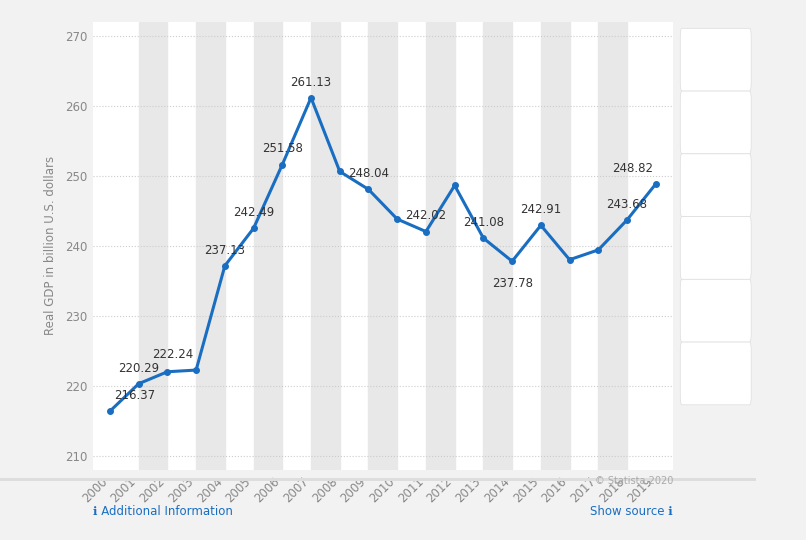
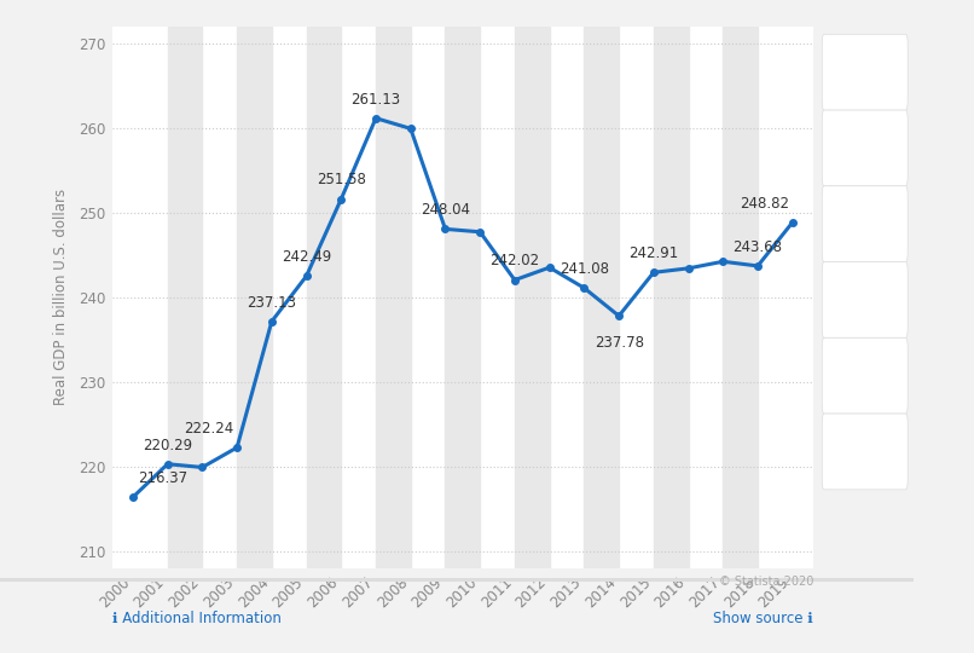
2002: 222.0 -> 219.9
2008: 250.6 -> 259.9
2010: 243.8 -> 247.7
2012: 248.6 -> 243.5
2016: 238.0 -> 243.4
2017: 239.4 -> 244.2
